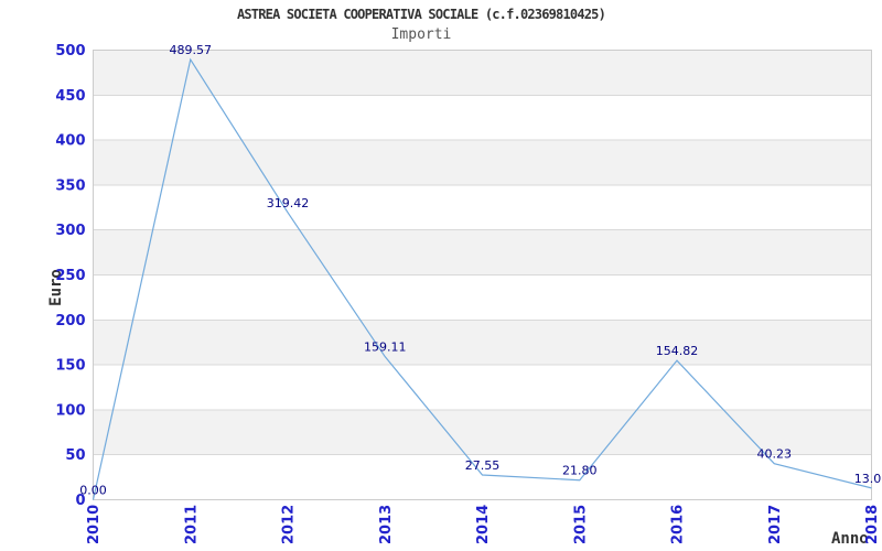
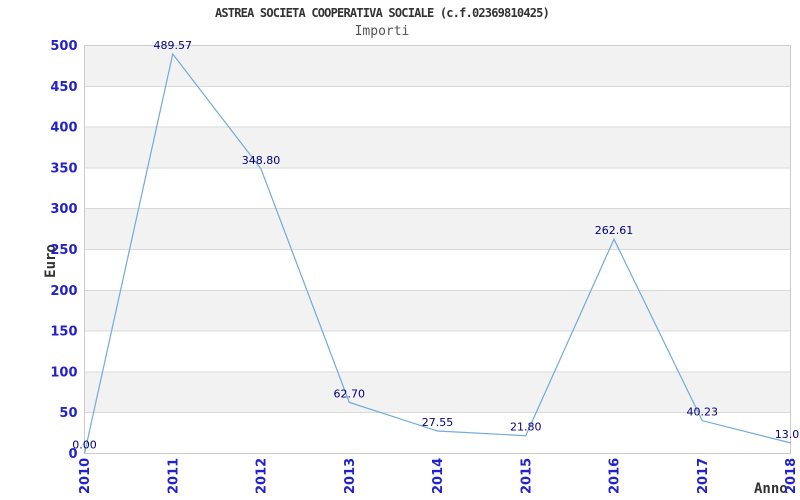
2012: 319.42 -> 348.80
2013: 159.11 -> 62.70
2016: 154.82 -> 262.61
